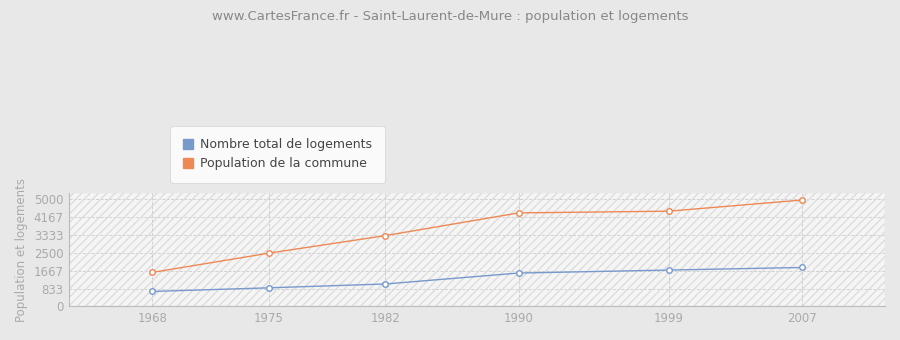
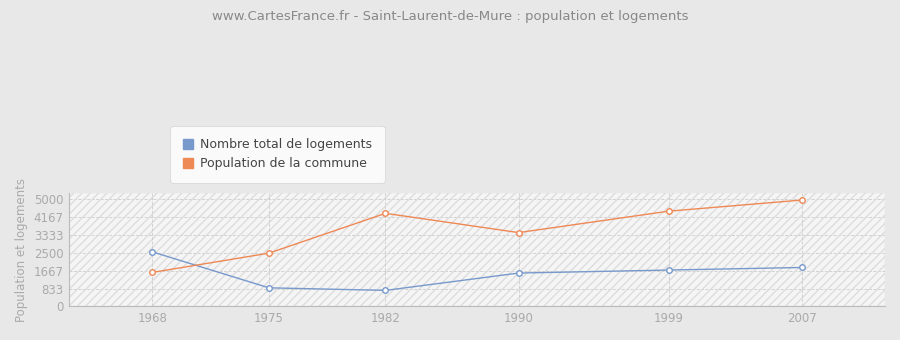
Nombre total de logements/1968: 700 -> 2550
Nombre total de logements/1982: 1050 -> 750
Population de la commune/1982: 3310 -> 4350
Population de la commune/1990: 4370 -> 3450
